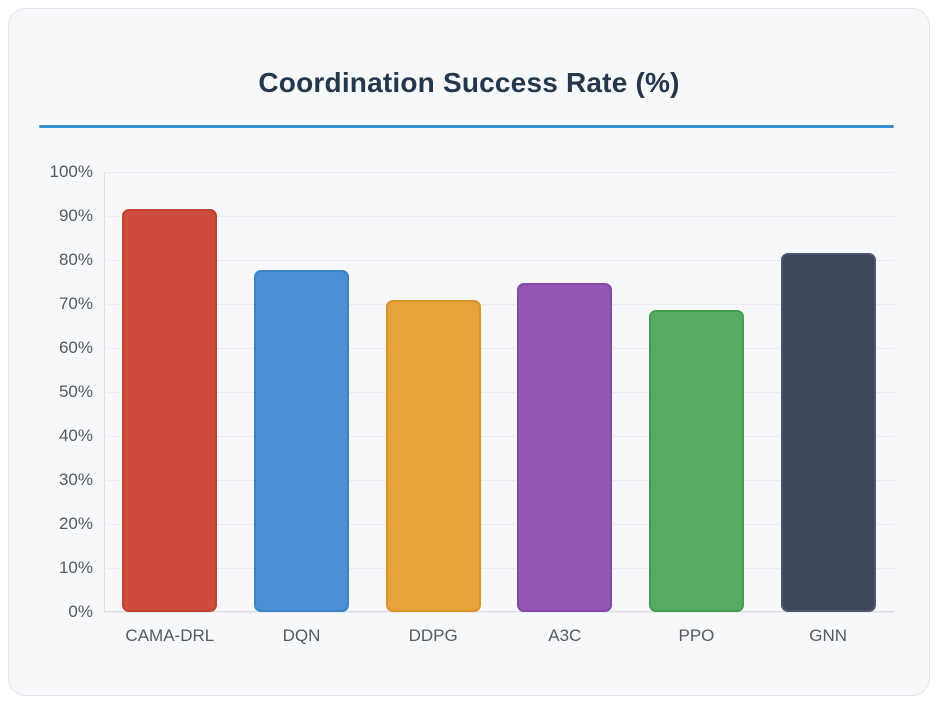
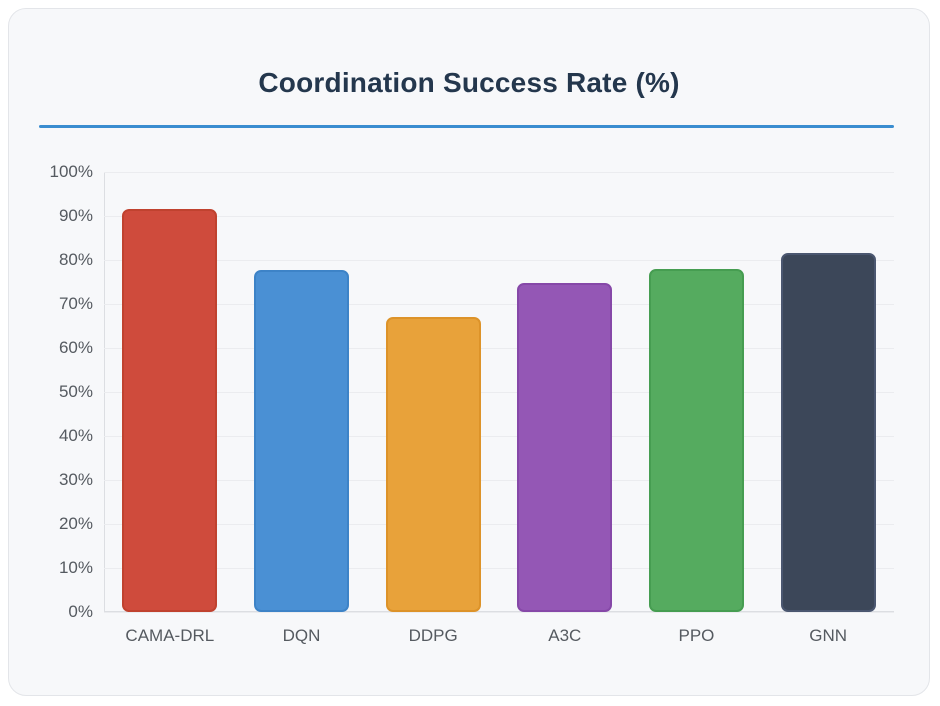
DDPG: 71% -> 67%
PPO: 69% -> 78%
